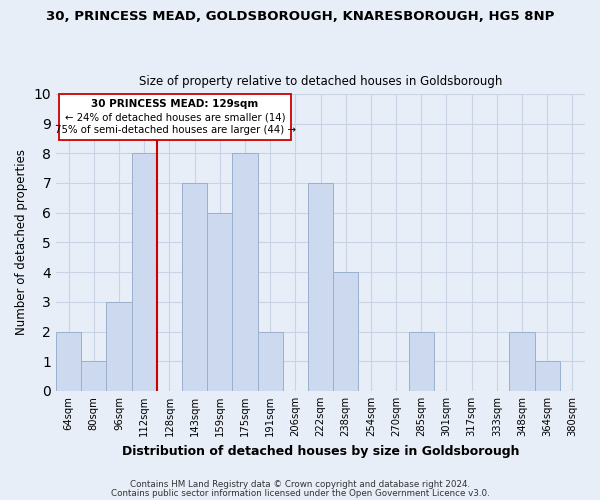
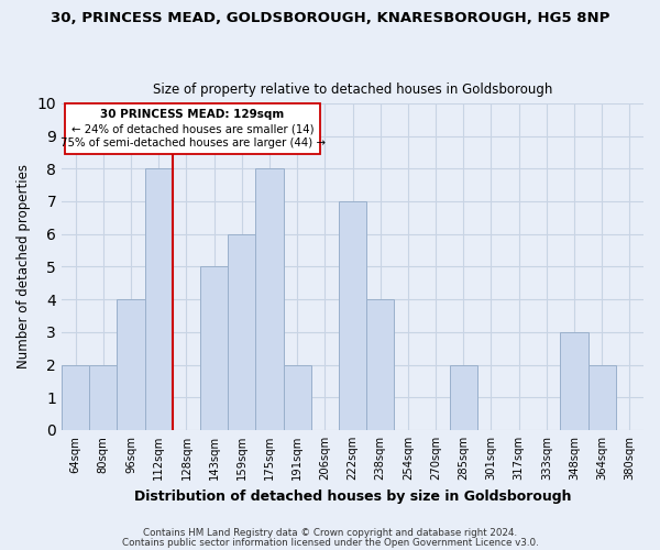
80sqm: 1 -> 2
96sqm: 3 -> 4
143sqm: 7 -> 5
348sqm: 2 -> 3
364sqm: 1 -> 2
